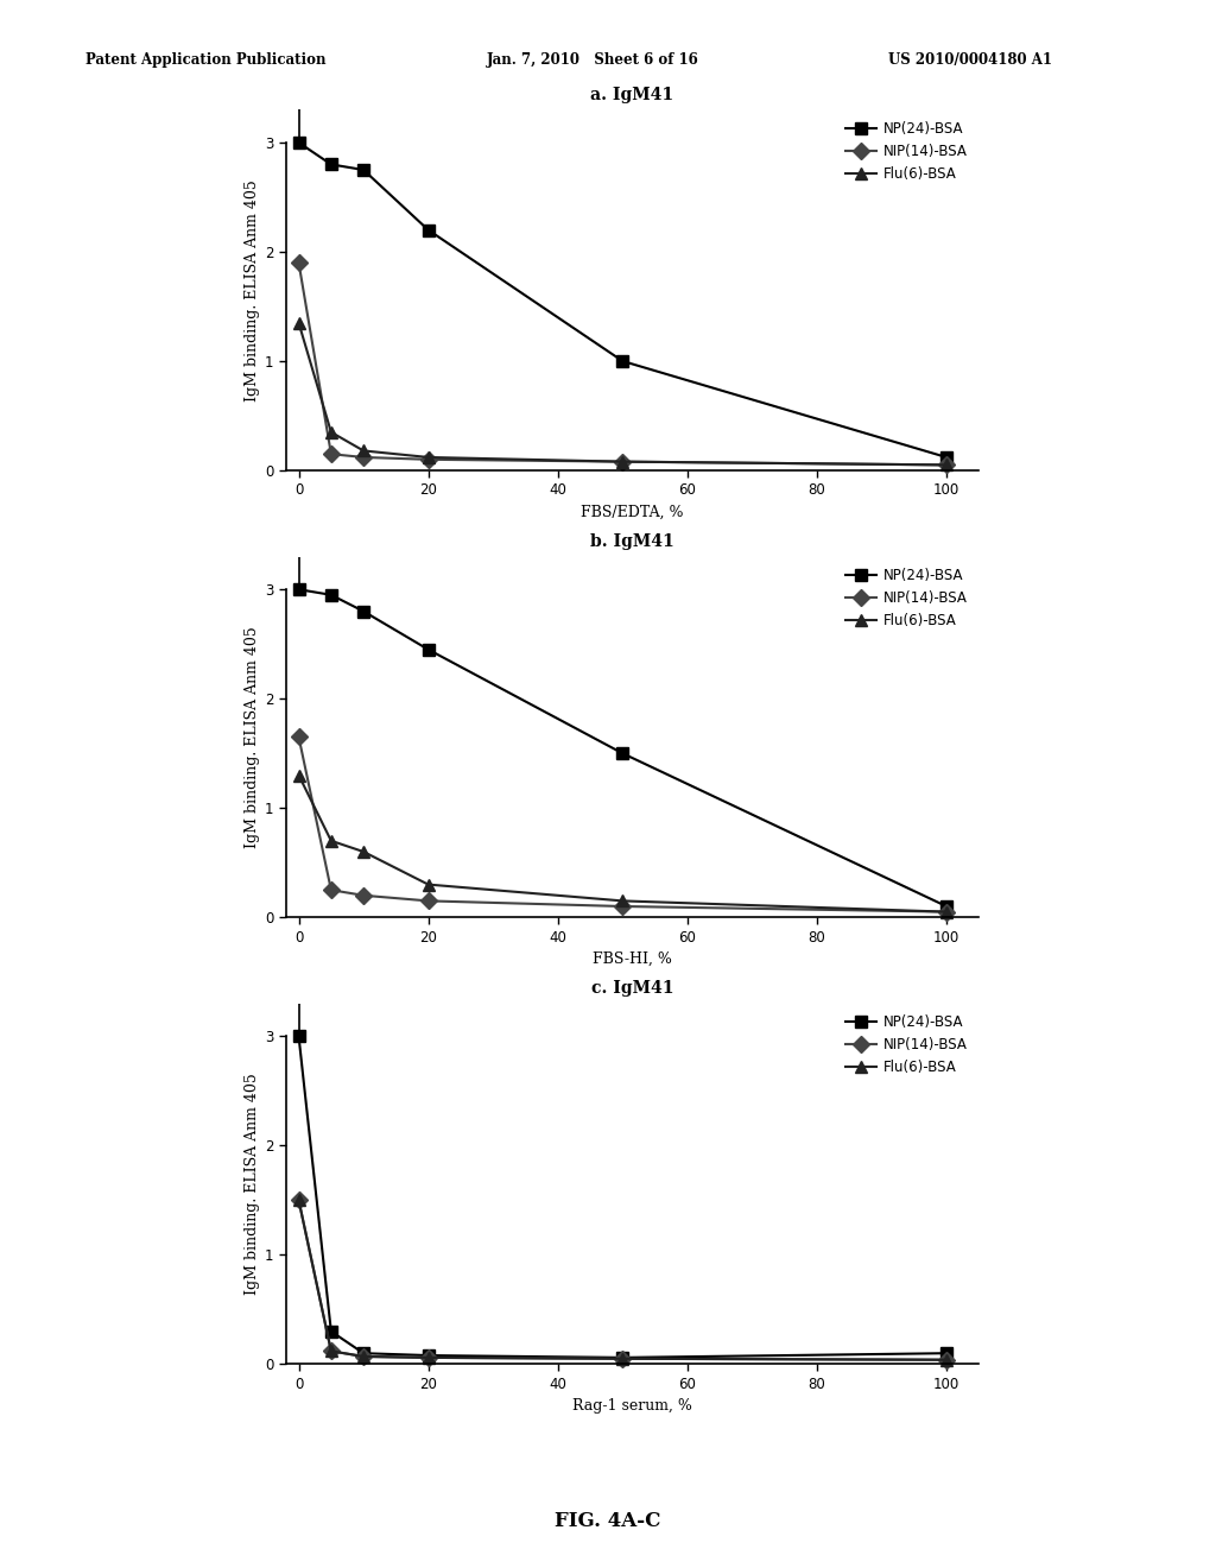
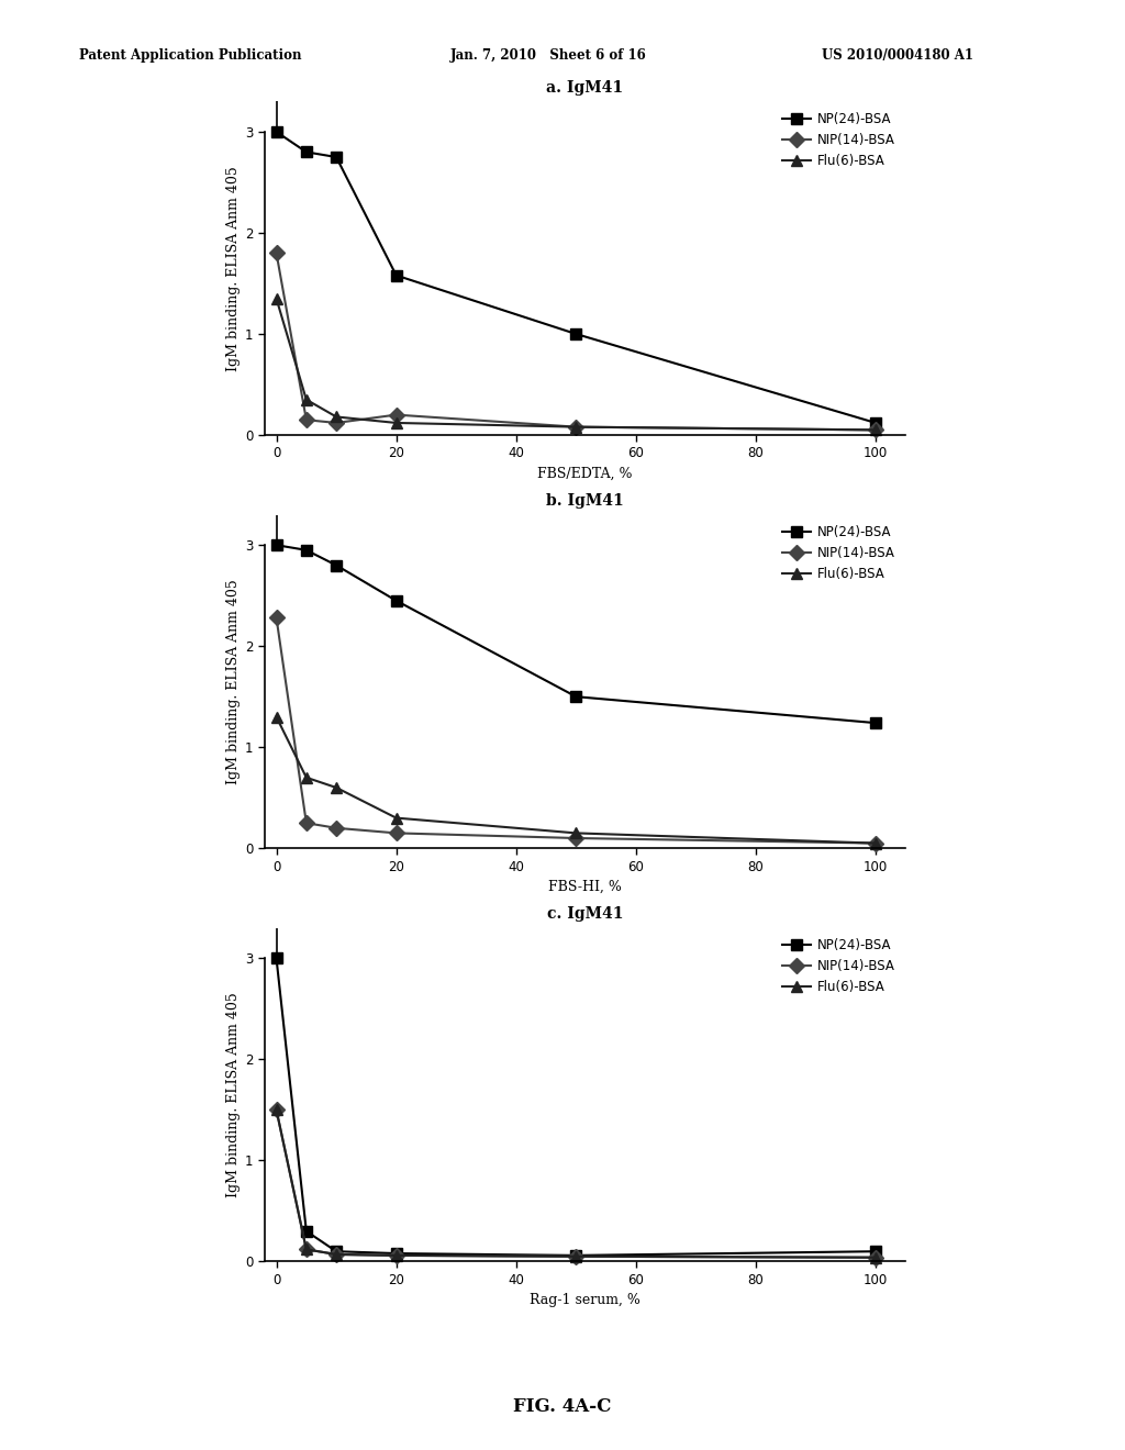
a. IgM41/NIP(14)-BSA/0: 1.90 -> 1.80
a. IgM41/NP(24)-BSA/20: 2.20 -> 1.58
a. IgM41/NIP(14)-BSA/20: 0.10 -> 0.20
b. IgM41/NIP(14)-BSA/0: 1.65 -> 2.28
b. IgM41/NP(24)-BSA/100: 0.10 -> 1.24
